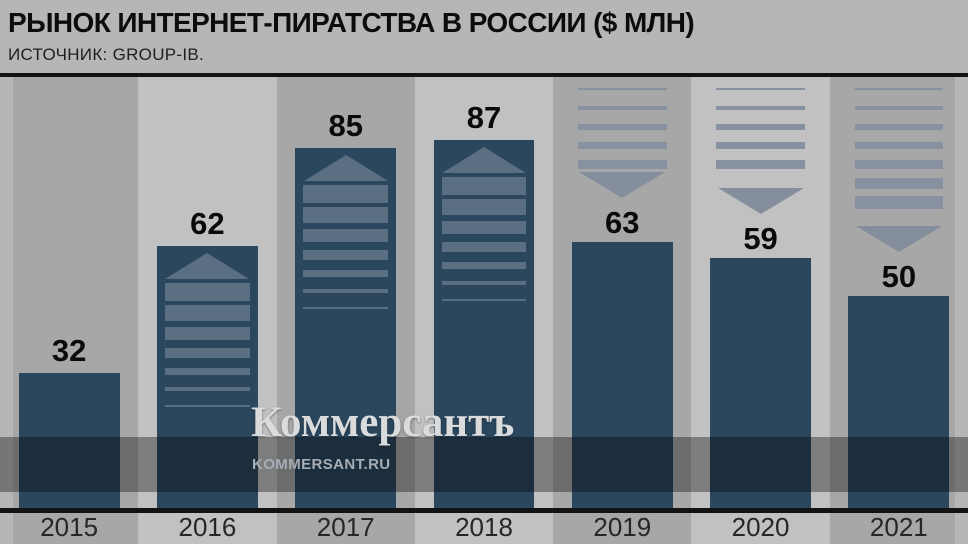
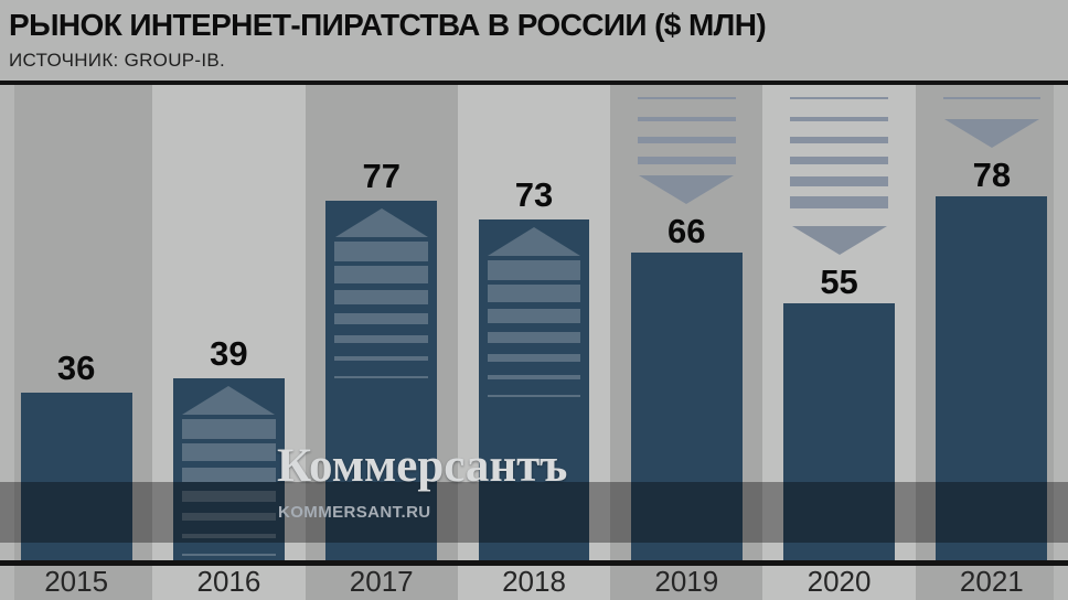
2015: 32 -> 36
2016: 62 -> 39
2017: 85 -> 77
2018: 87 -> 73
2019: 63 -> 66
2020: 59 -> 55
2021: 50 -> 78
